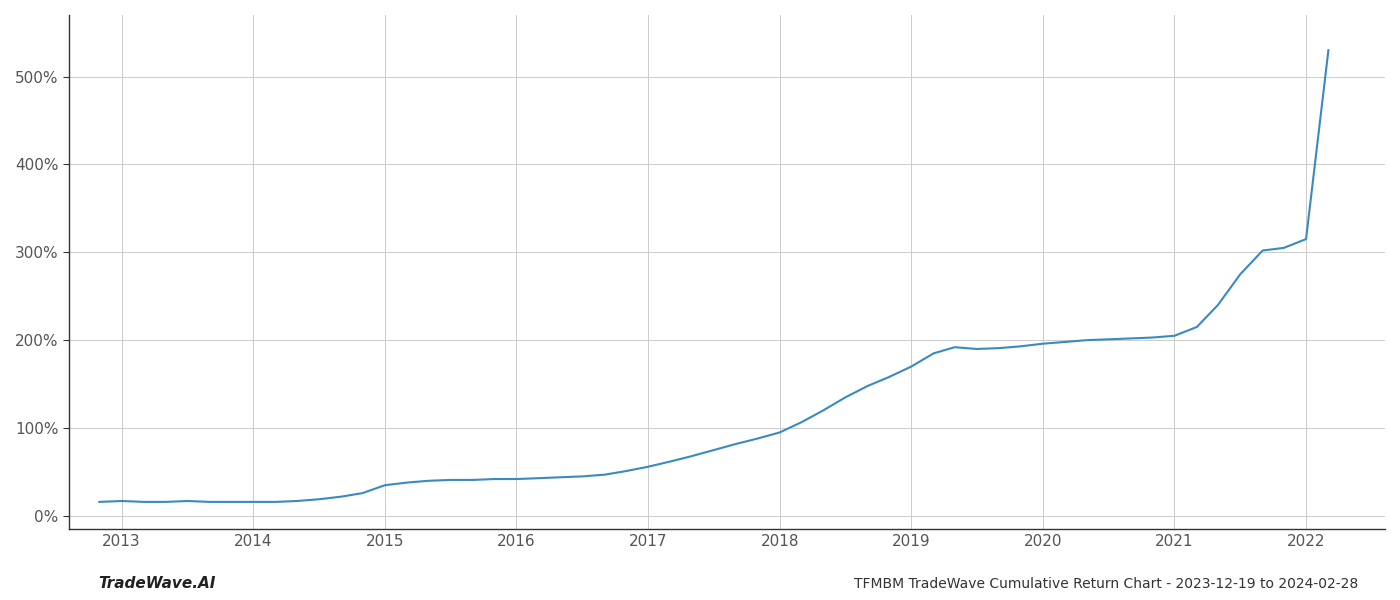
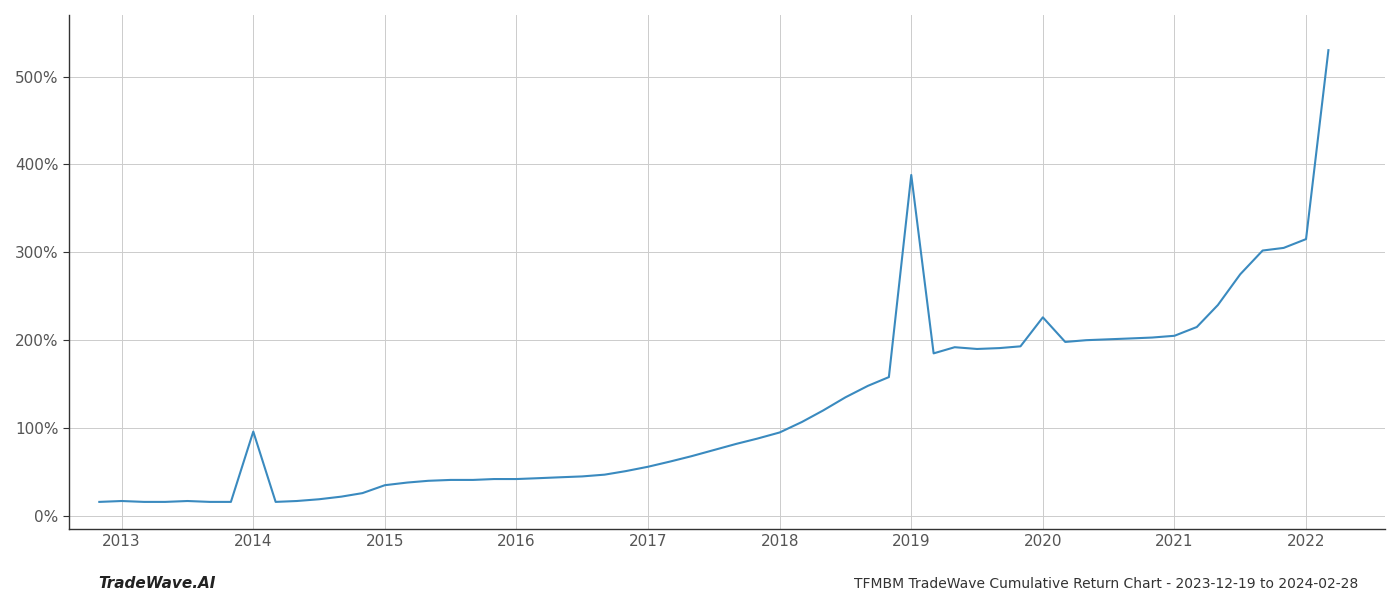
2014: 16% -> 96%
2019: 170% -> 388%
2020: 196% -> 226%
